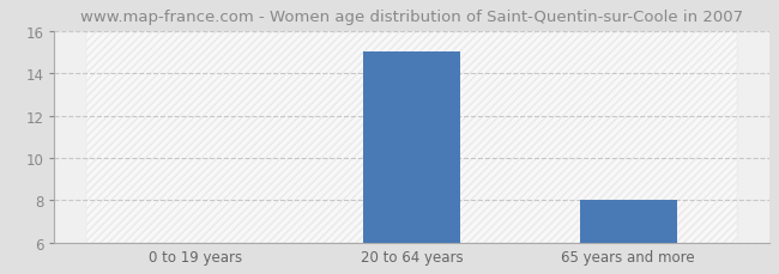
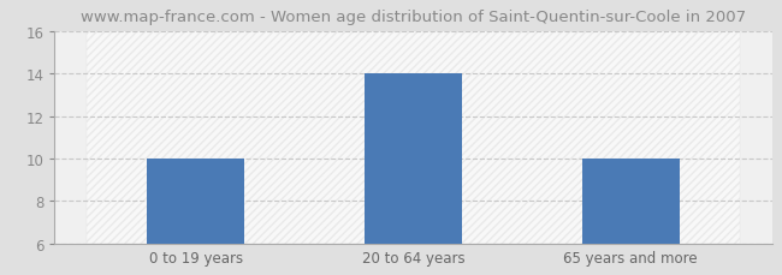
0 to 19 years: 6 -> 10
20 to 64 years: 15 -> 14
65 years and more: 8 -> 10
